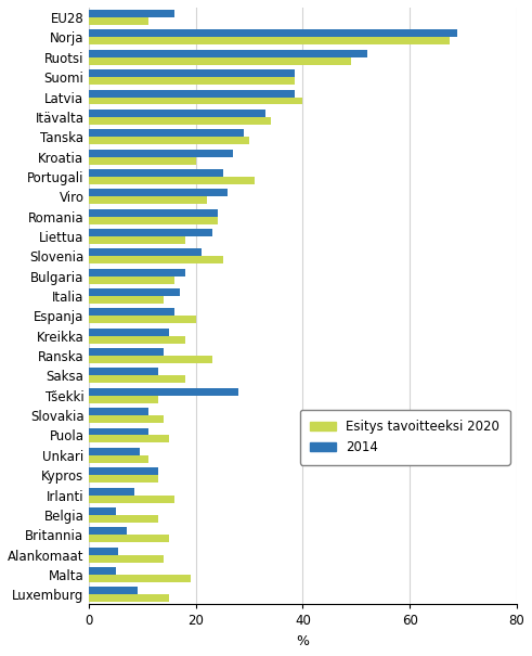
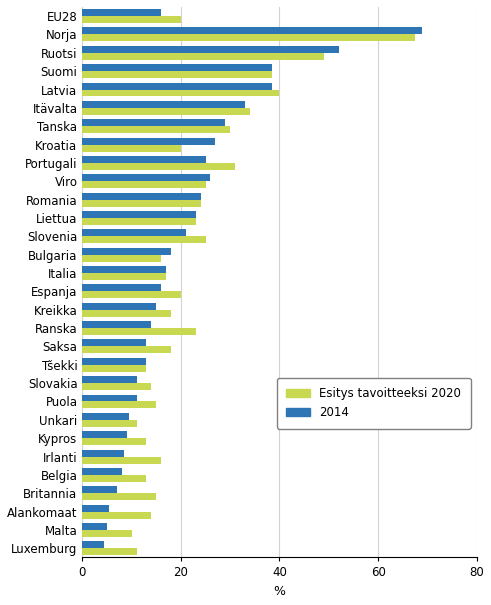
Esitys tavoitteeksi 2020/EU28: 11.0 -> 20.0
Esitys tavoitteeksi 2020/Viro: 22.0 -> 25.0
Esitys tavoitteeksi 2020/Liettua: 18.0 -> 23.0
Esitys tavoitteeksi 2020/Italia: 14.0 -> 17.0
2014/Tšekki: 28.0 -> 13.0
2014/Kypros: 13.0 -> 9.0
2014/Belgia: 5.0 -> 8.0
Esitys tavoitteeksi 2020/Malta: 19.0 -> 10.0
2014/Luxemburg: 9.0 -> 4.5
Esitys tavoitteeksi 2020/Luxemburg: 15.0 -> 11.0
